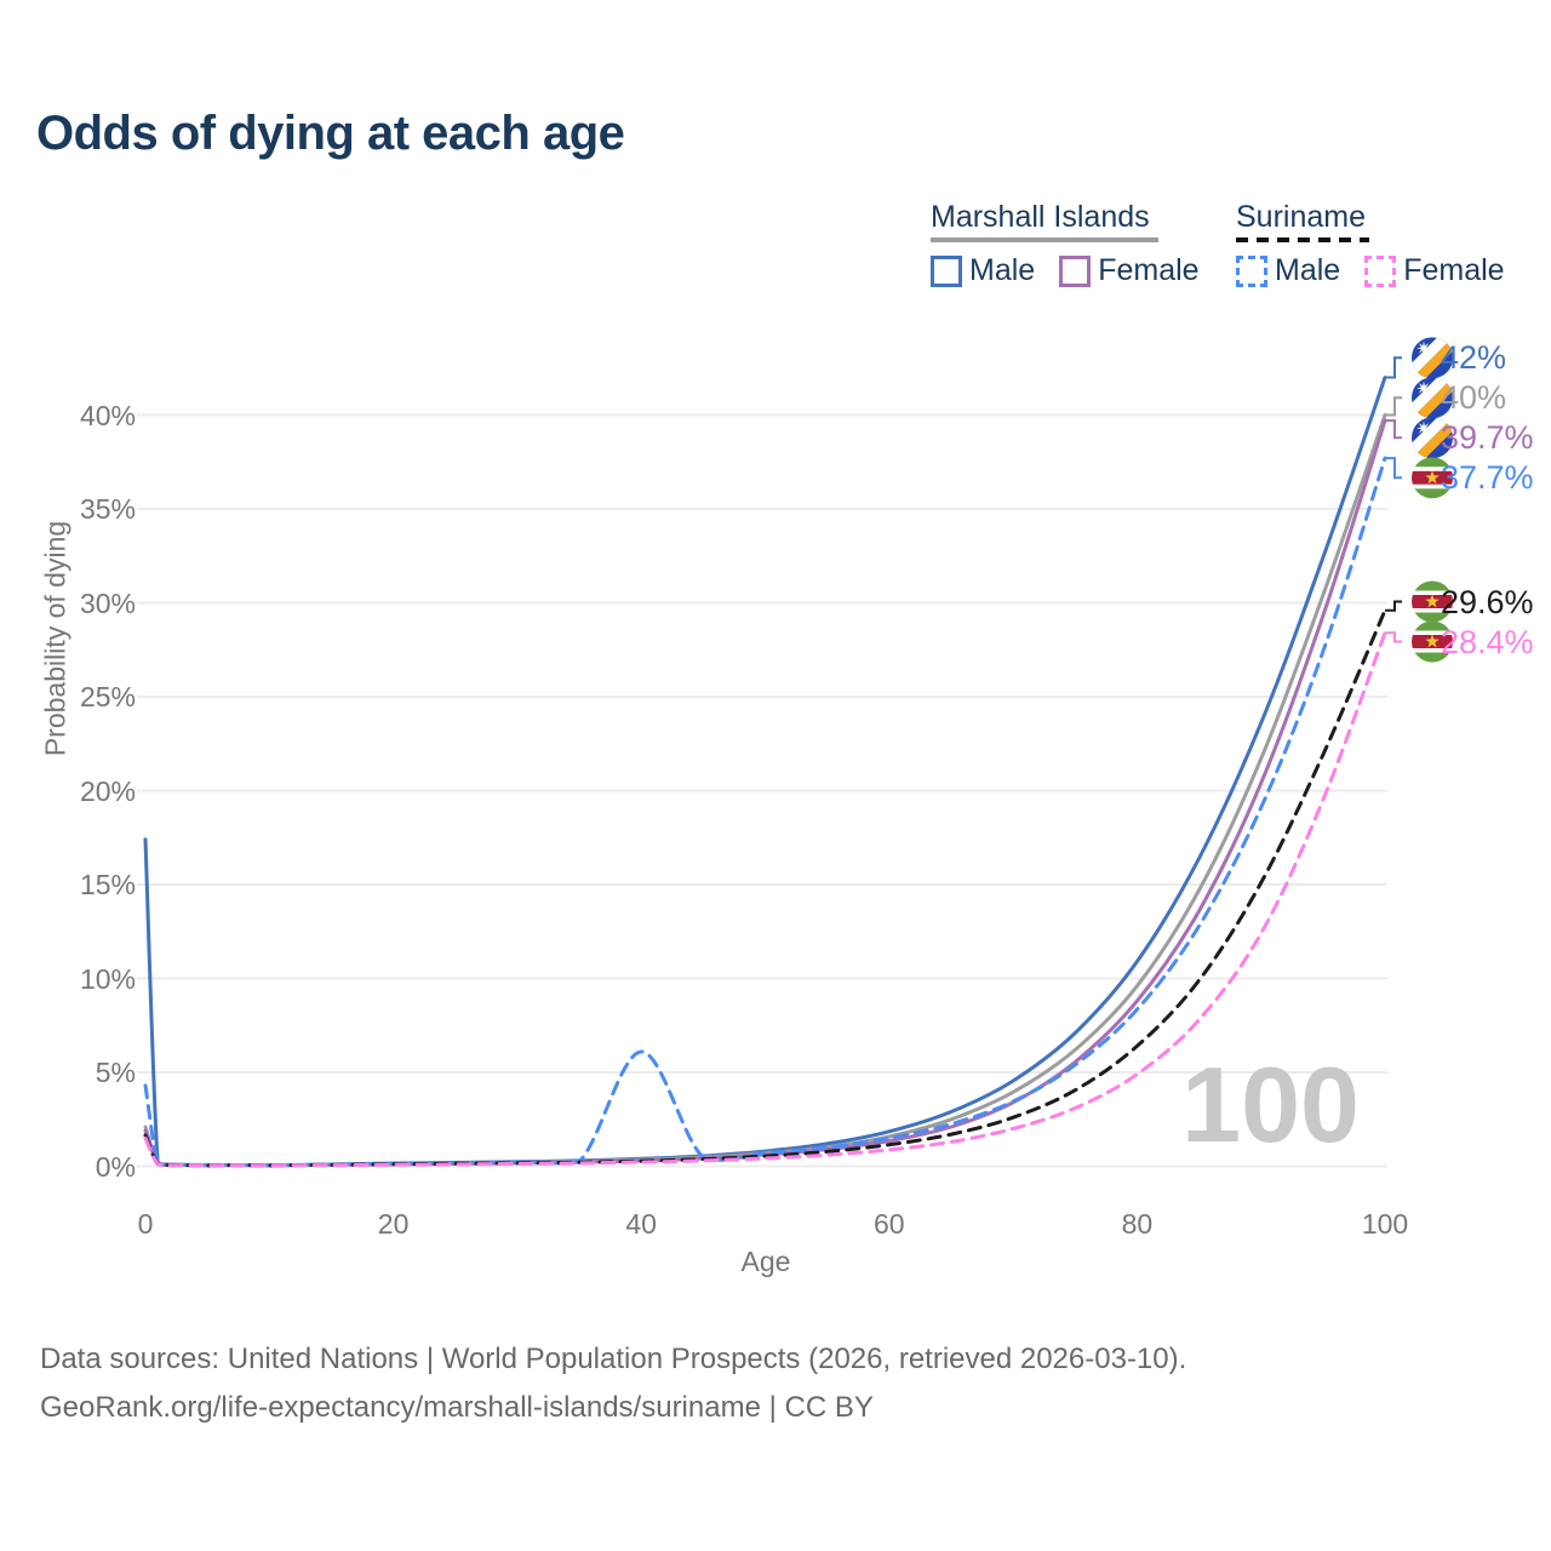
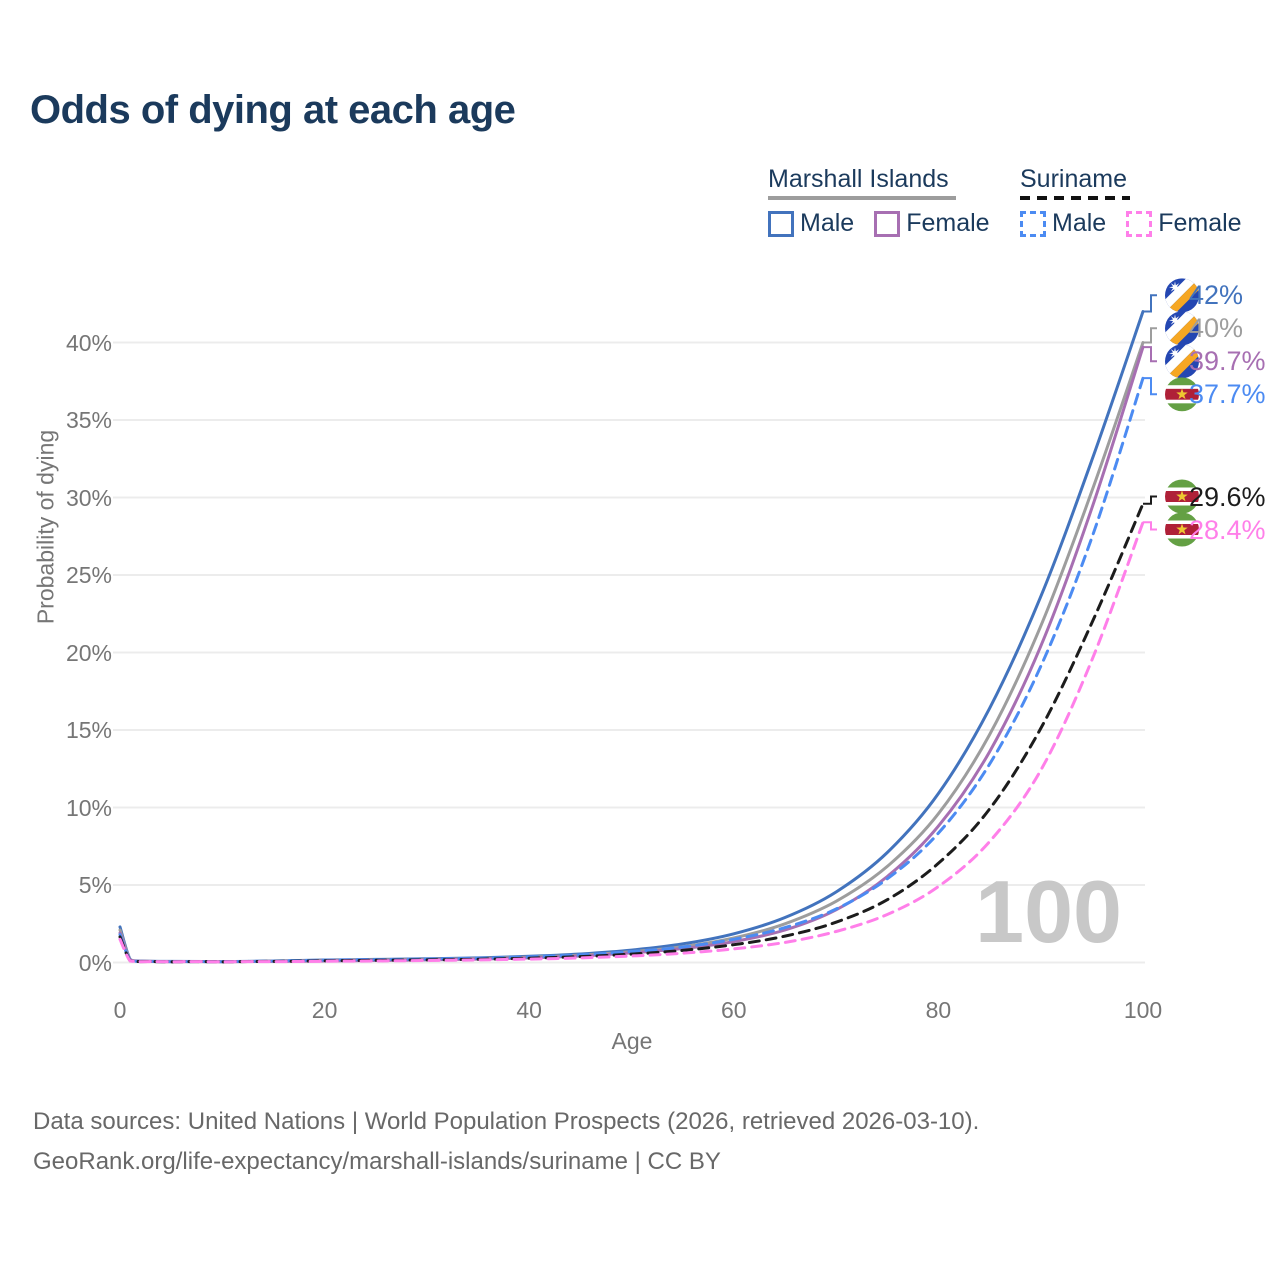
Marshall Islands Male/0: 17.4% -> 2.3%
Suriname Male/0: 4.3% -> 1.8%
Suriname Male/40: 6.1% -> 0.4%
